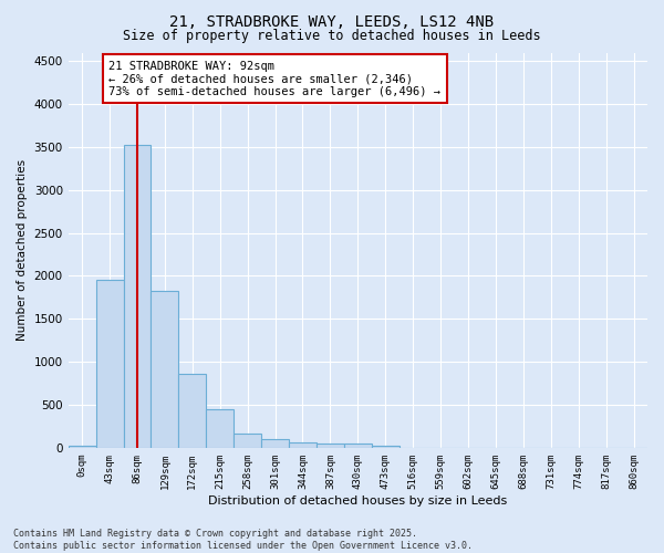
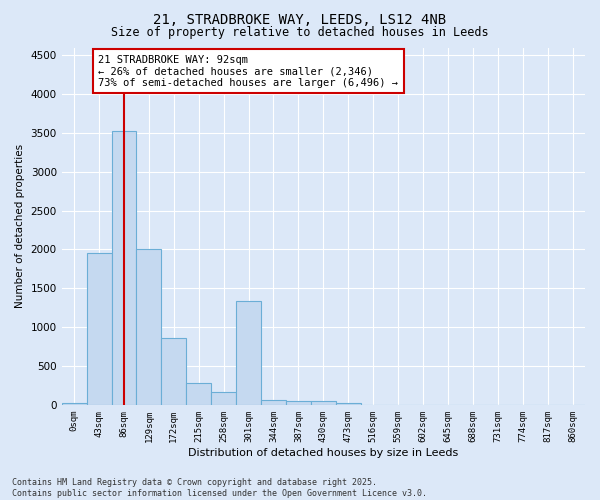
129sqm: 1820 -> 2000
215sqm: 450 -> 280
301sqm: 100 -> 1340
